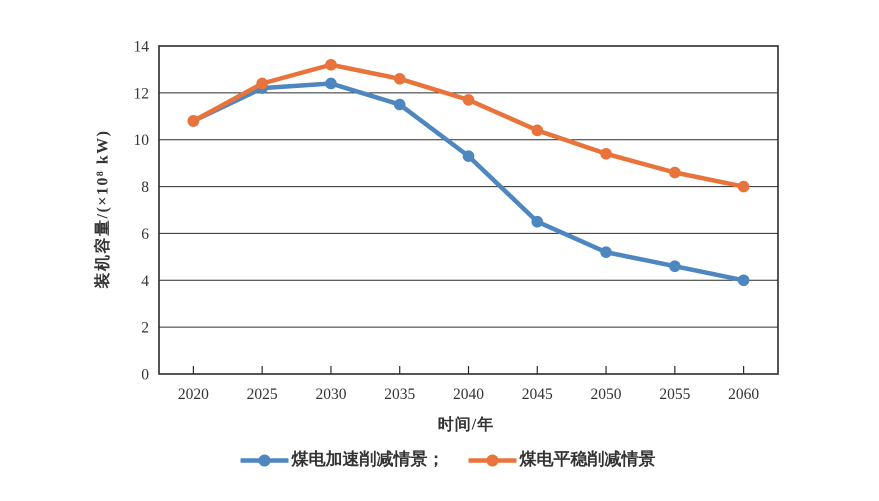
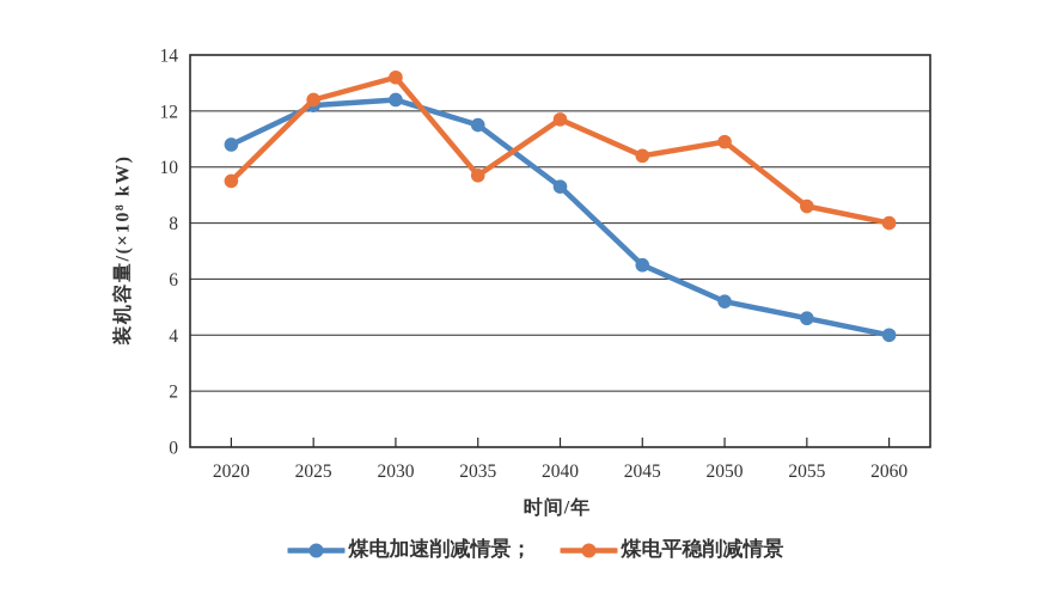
煤电平稳削减情景/2020: 10.8 -> 9.5
煤电平稳削减情景/2035: 12.6 -> 9.7
煤电平稳削减情景/2050: 9.4 -> 10.9
